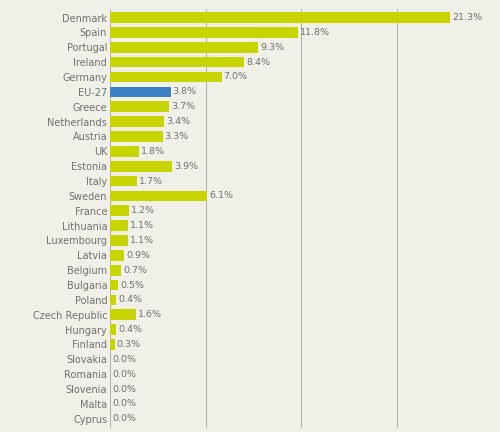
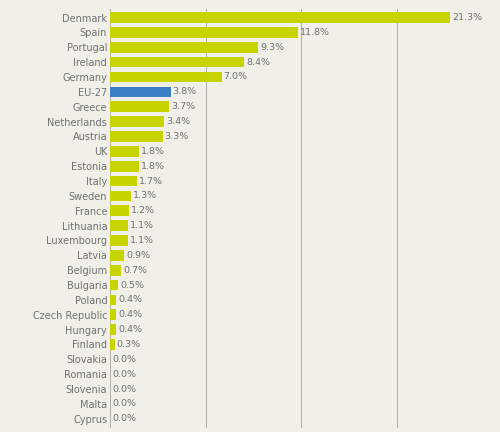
Estonia: 3.9% -> 1.8%
Sweden: 6.1% -> 1.3%
Czech Republic: 1.6% -> 0.4%
